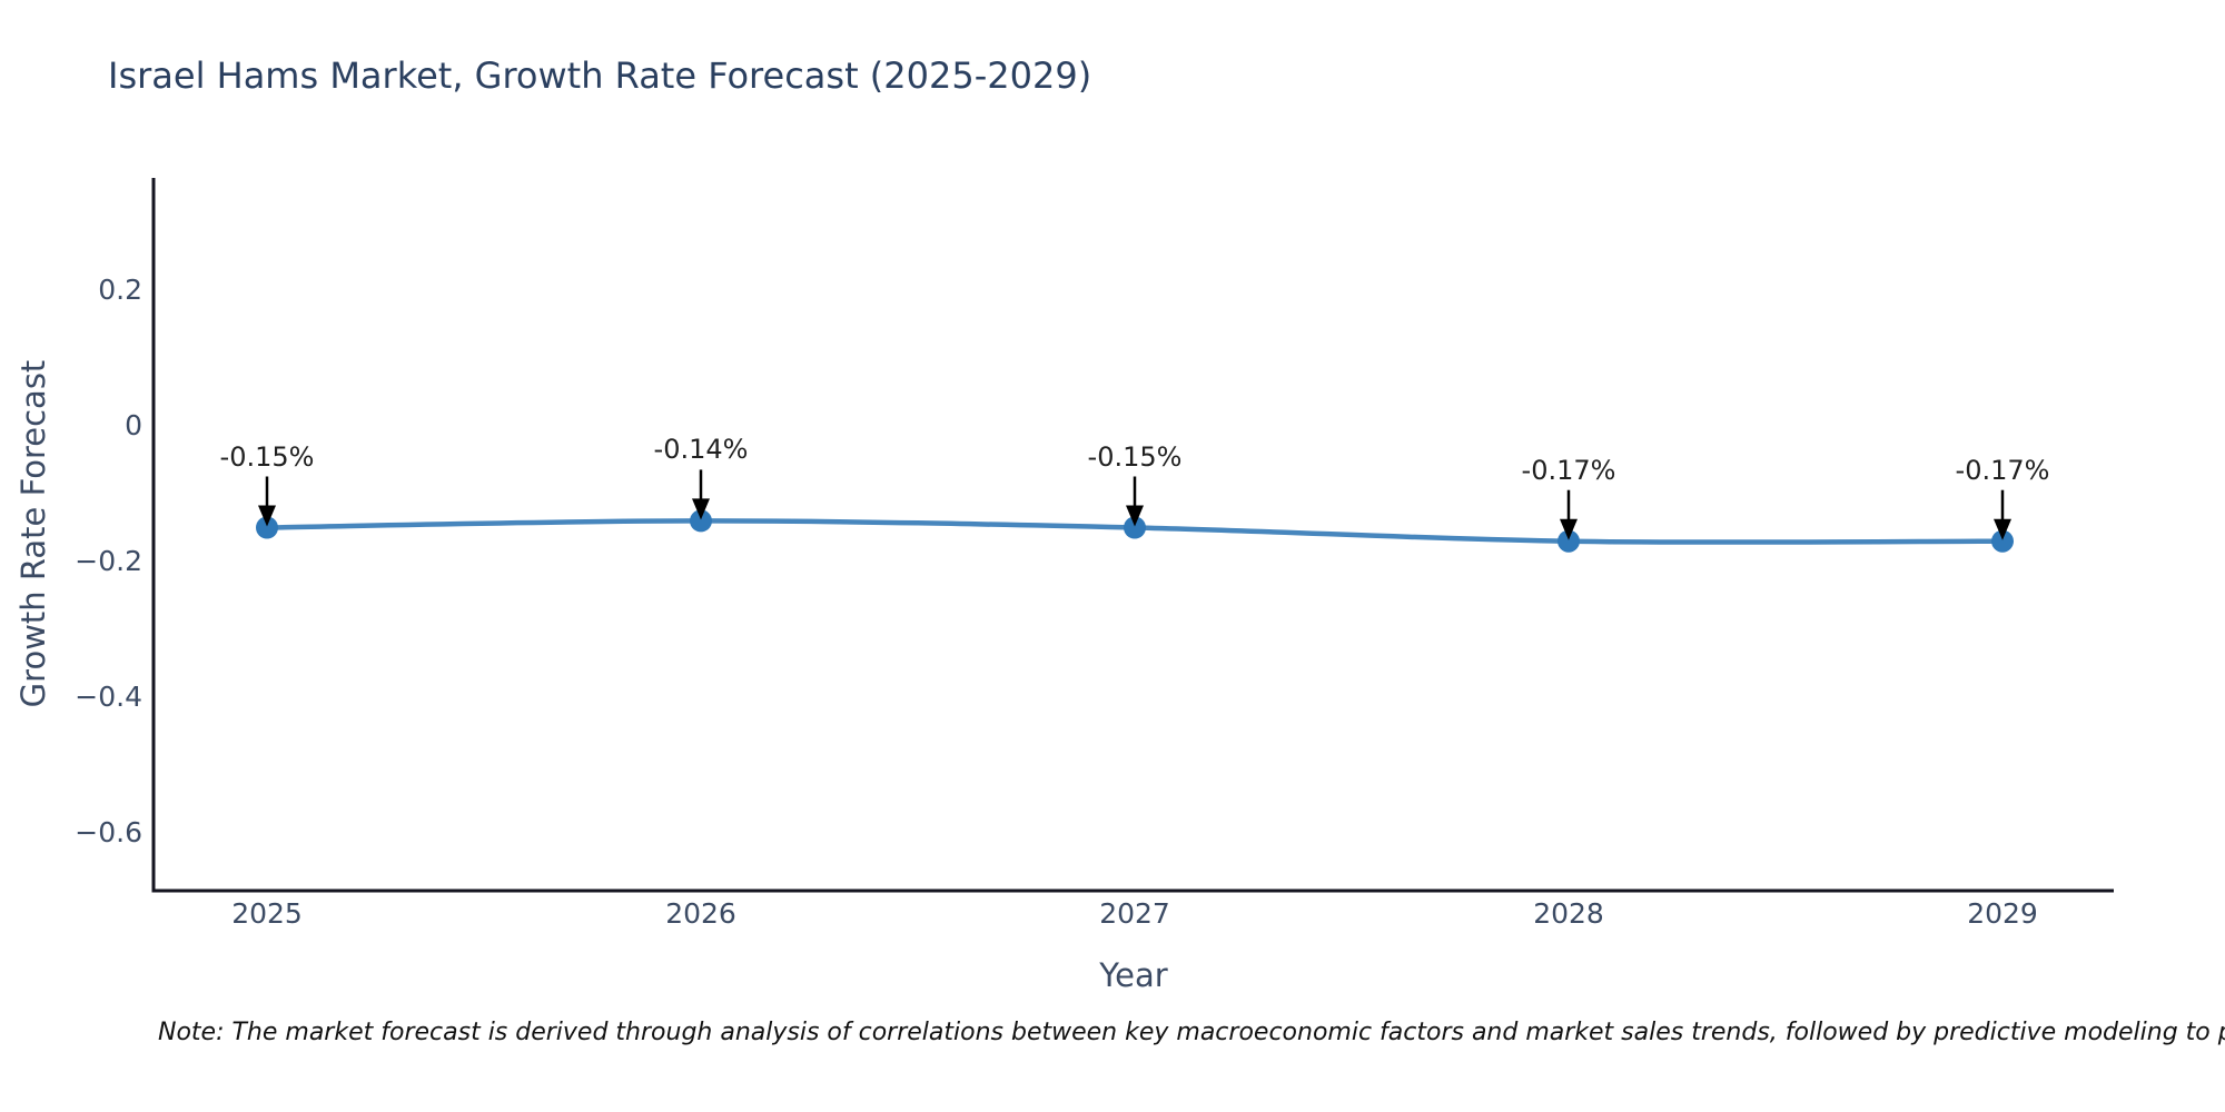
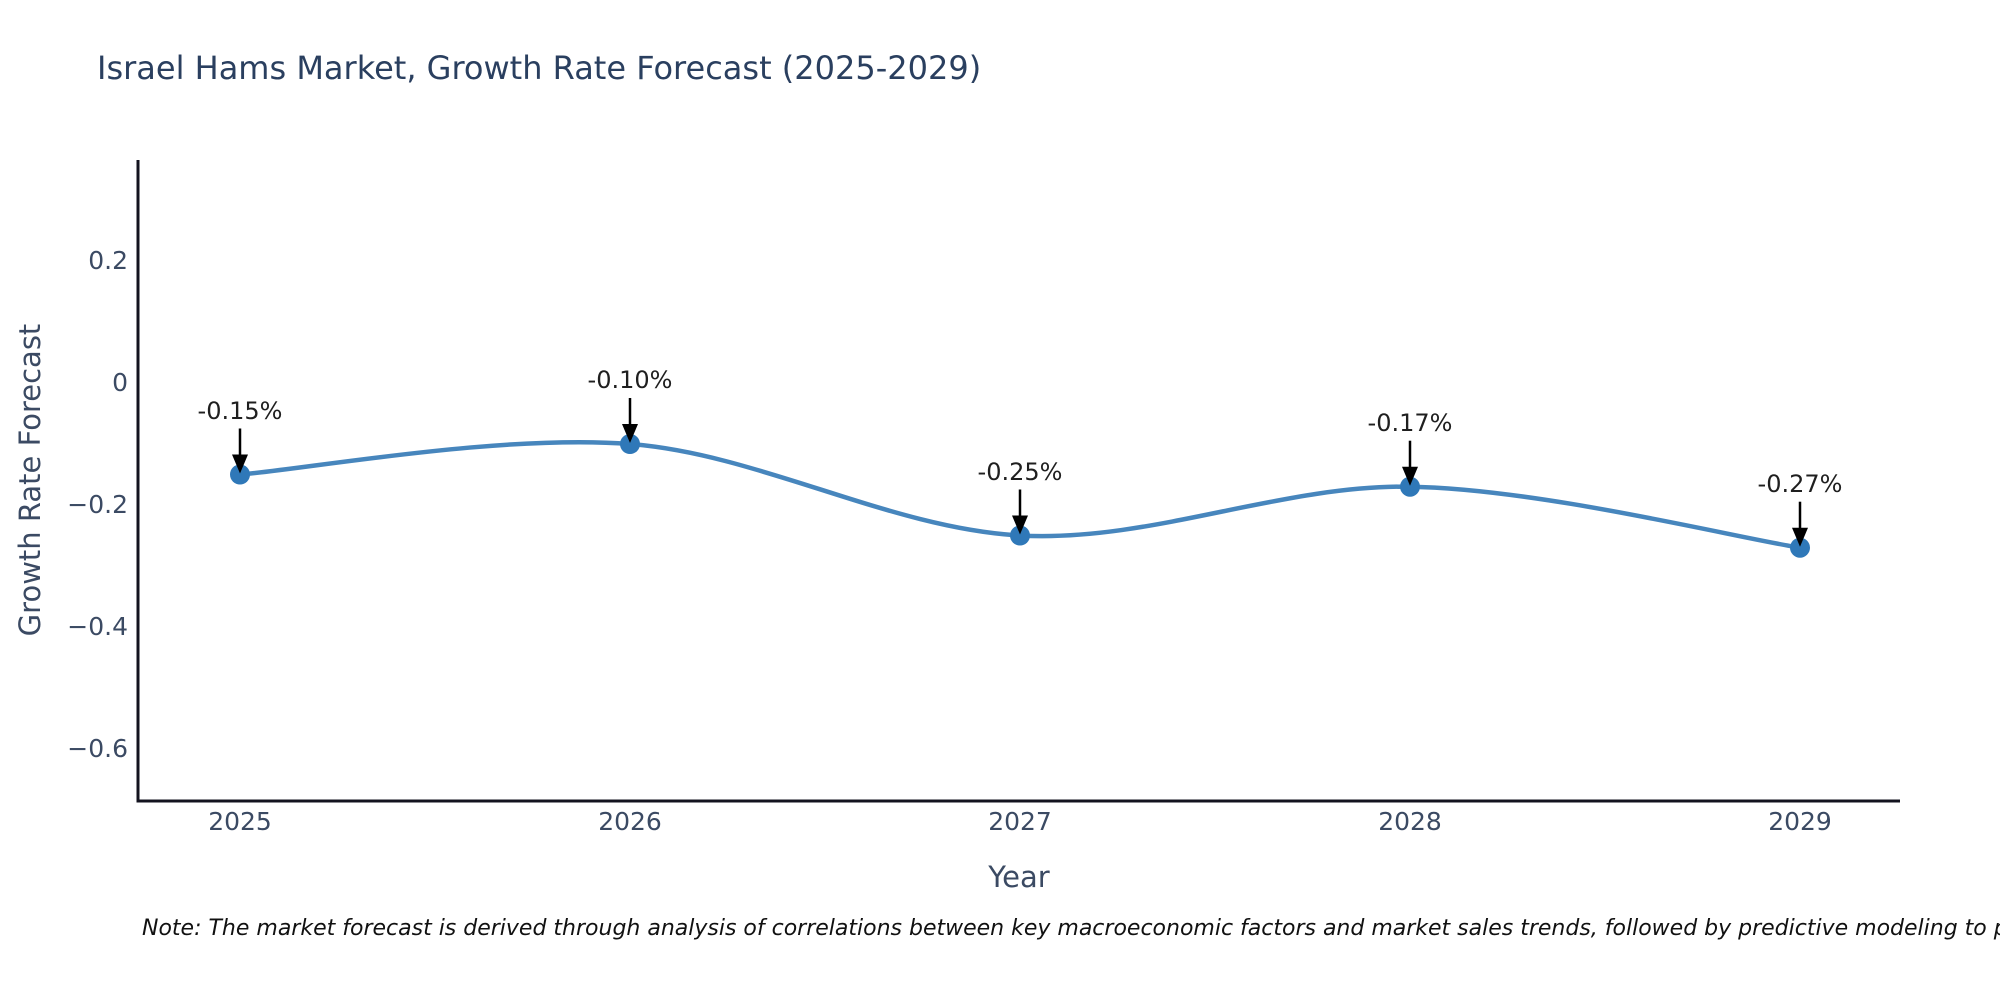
2026: -0.14% -> -0.10%
2027: -0.15% -> -0.25%
2029: -0.17% -> -0.27%
